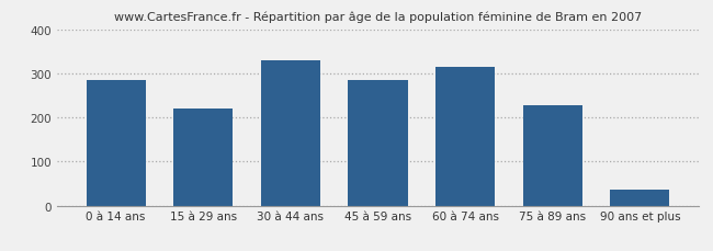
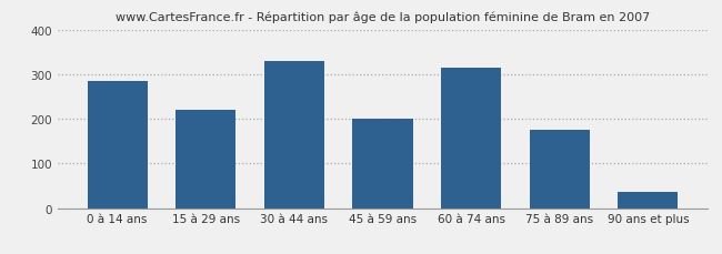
45 à 59 ans: 285 -> 200
75 à 89 ans: 227 -> 175
